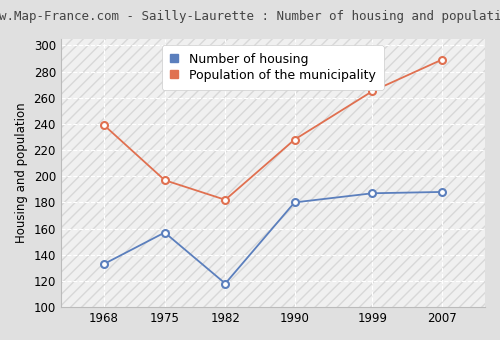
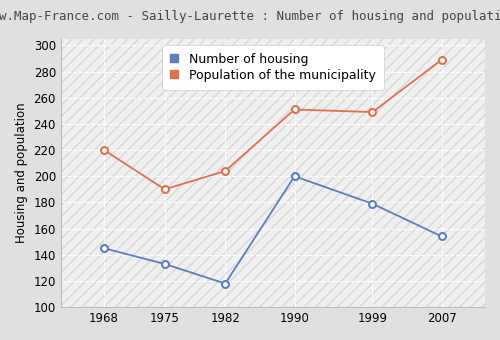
Number of housing/1968: 133 -> 145
Population of the municipality/1968: 239 -> 220
Number of housing/1975: 157 -> 133
Population of the municipality/1975: 197 -> 190
Population of the municipality/1982: 182 -> 204
Number of housing/1990: 180 -> 200
Population of the municipality/1990: 228 -> 251
Number of housing/1999: 187 -> 179
Population of the municipality/1999: 265 -> 249
Number of housing/2007: 188 -> 154
